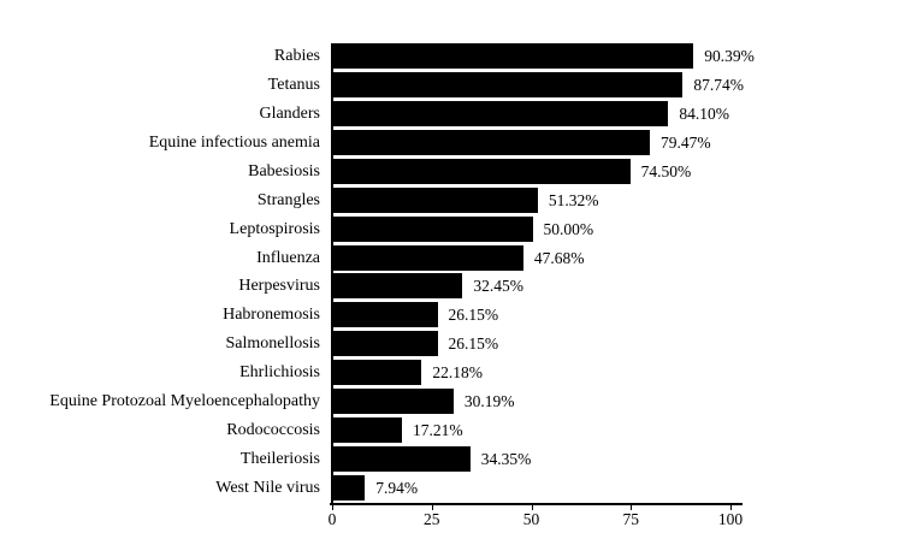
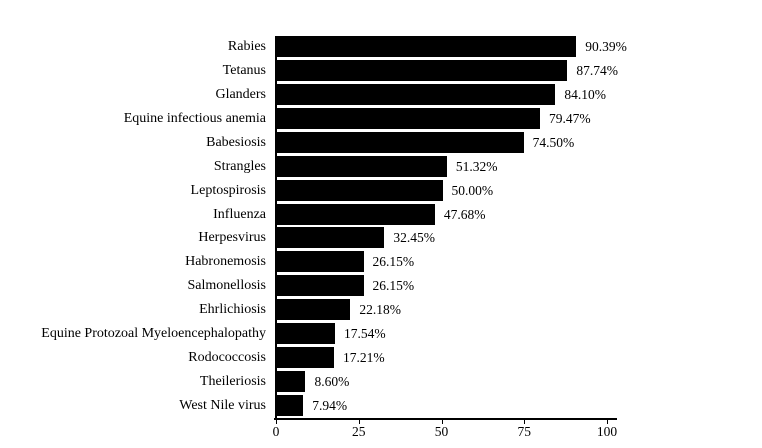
Equine Protozoal Myeloencephalopathy: 30.19% -> 17.54%
Theileriosis: 34.35% -> 8.60%
